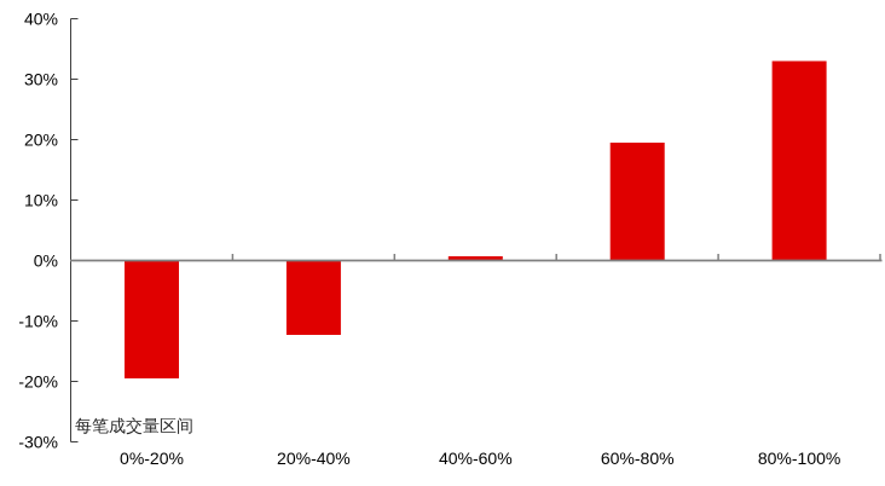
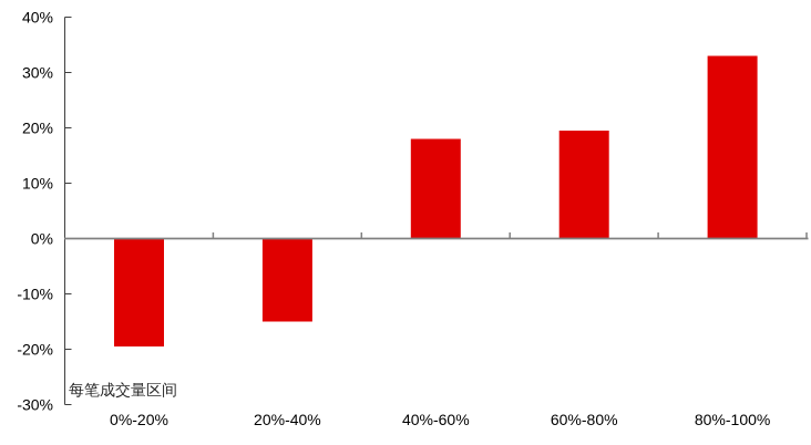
20%-40%: -12% -> -15%
40%-60%: 1% -> 18%
